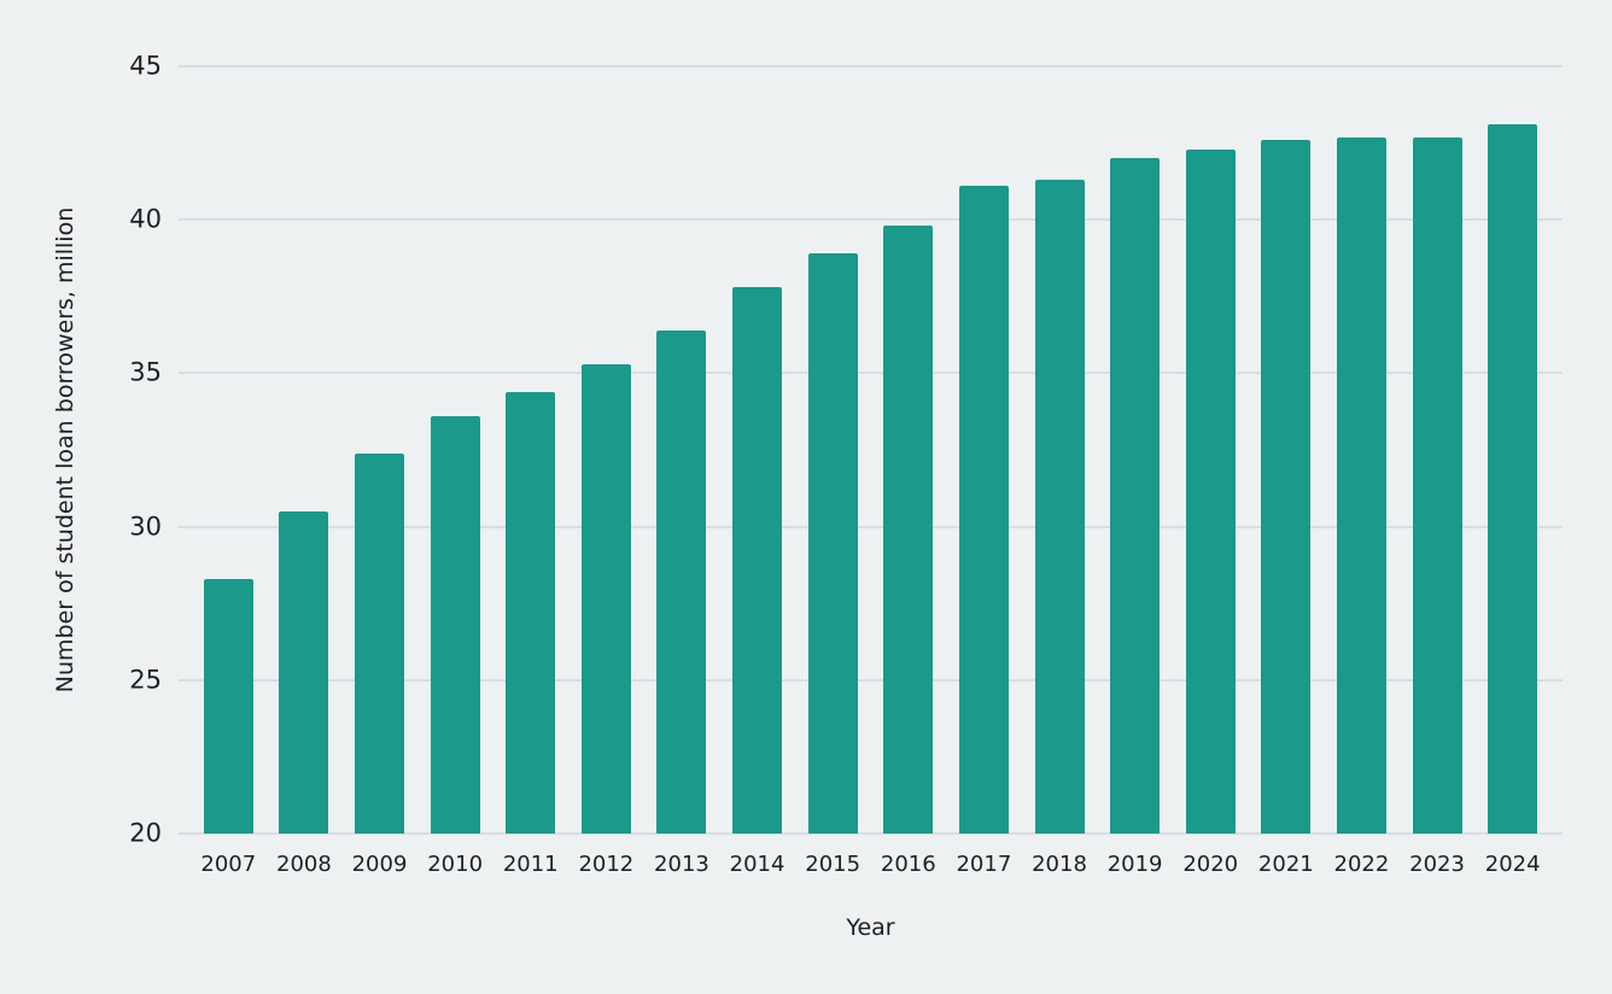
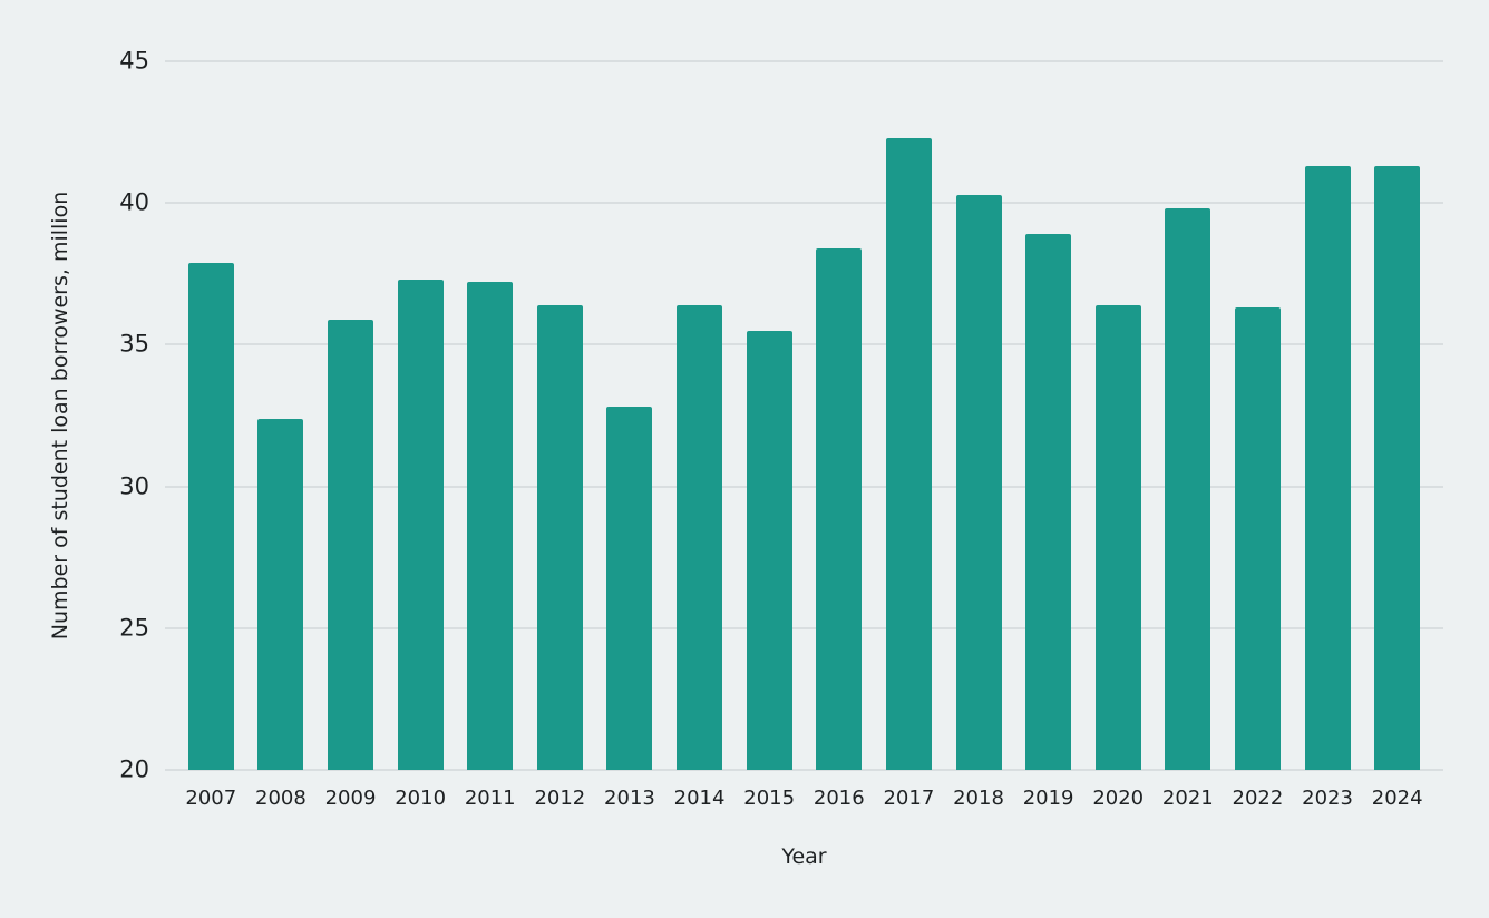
2007: 28.3 -> 37.9
2008: 30.5 -> 32.4
2009: 32.4 -> 35.9
2010: 33.6 -> 37.3
2011: 34.4 -> 37.2
2012: 35.3 -> 36.4
2013: 36.4 -> 32.8
2014: 37.8 -> 36.4
2015: 38.9 -> 35.5
2016: 39.8 -> 38.4
2017: 41.1 -> 42.3
2018: 41.3 -> 40.3
2019: 42.0 -> 38.9
2020: 42.3 -> 36.4
2021: 42.6 -> 39.8
2022: 42.7 -> 36.3
2023: 42.7 -> 41.3
2024: 43.1 -> 41.3
